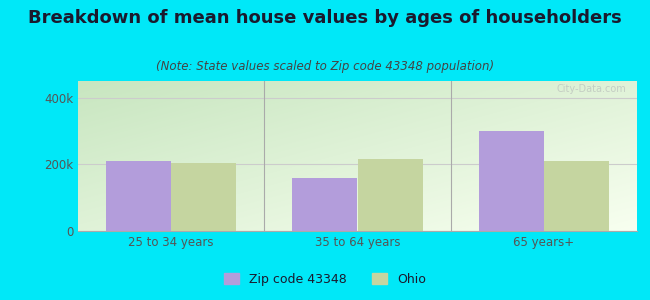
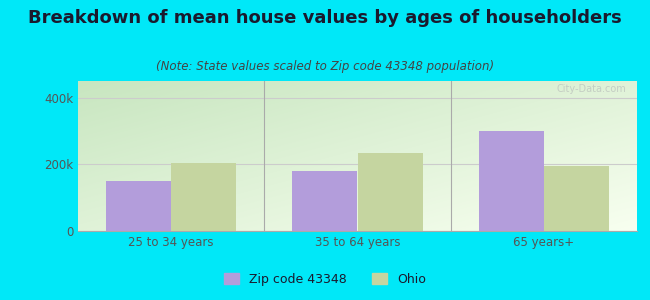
Zip code 43348/25 to 34 years: 210k -> 150k
Zip code 43348/35 to 64 years: 160k -> 180k
Ohio/35 to 64 years: 215k -> 235k
Ohio/65 years+: 210k -> 195k
